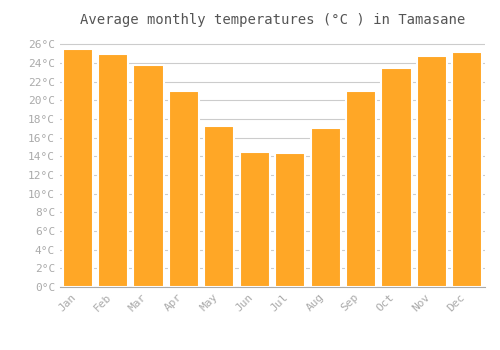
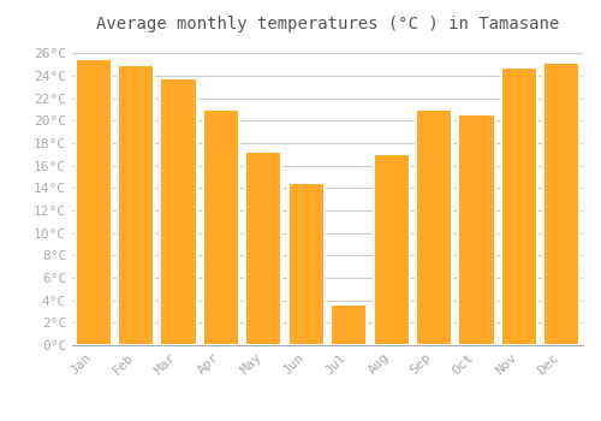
Jul: 14.4°C -> 3.6°C
Oct: 23.5°C -> 20.6°C
